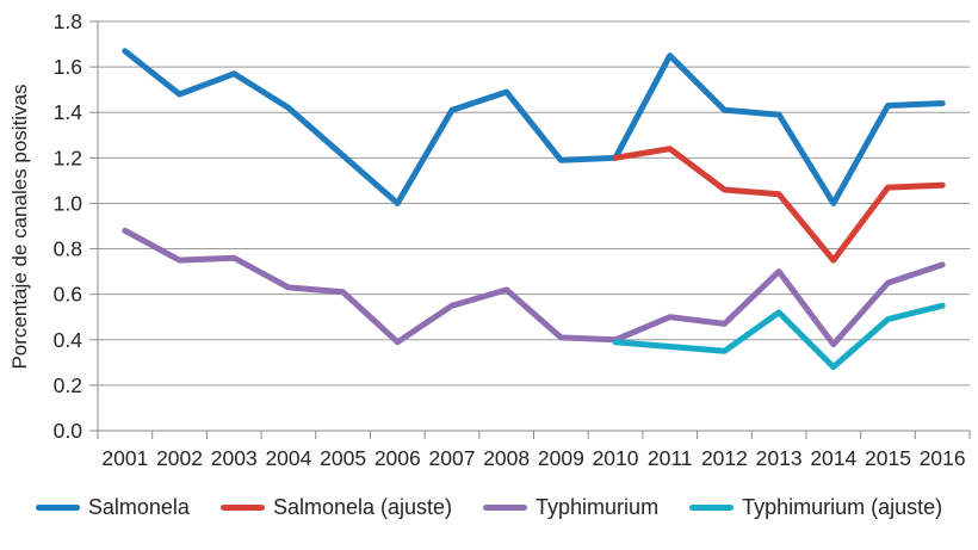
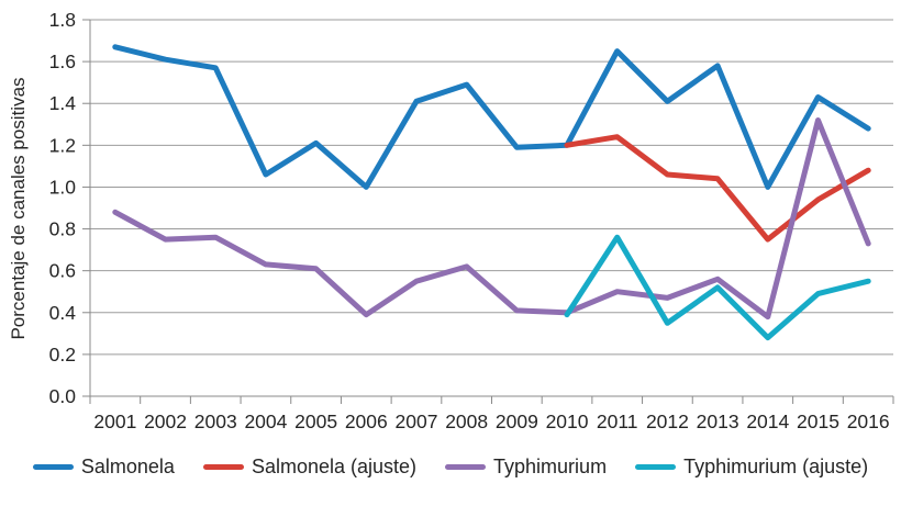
Salmonela/2002: 1.48 -> 1.61
Salmonela/2004: 1.42 -> 1.06
Typhimurium (ajuste)/2011: 0.37 -> 0.76
Salmonela/2013: 1.39 -> 1.58
Typhimurium/2013: 0.70 -> 0.56
Salmonela (ajuste)/2015: 1.07 -> 0.94
Typhimurium/2015: 0.65 -> 1.32
Salmonela/2016: 1.44 -> 1.28
